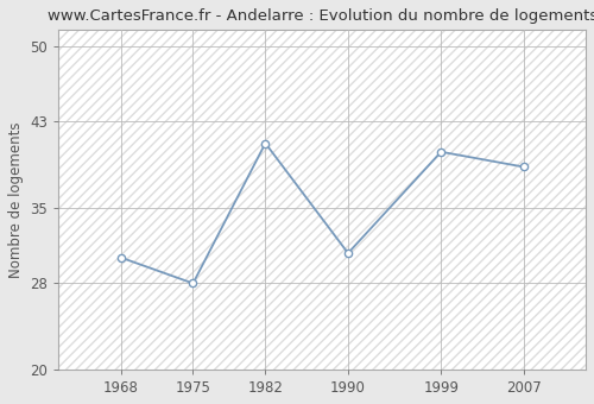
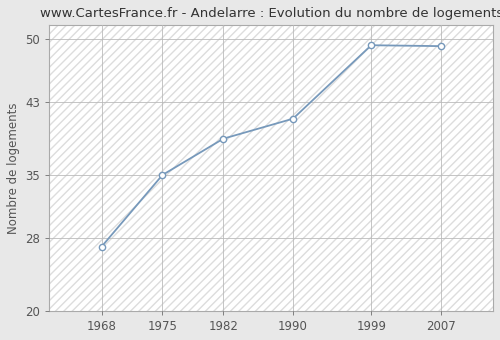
1968: 30.4 -> 27.1
1975: 28.0 -> 35.0
1982: 41.0 -> 39.0
1990: 30.8 -> 41.2
1999: 40.2 -> 49.3
2007: 38.8 -> 49.2
